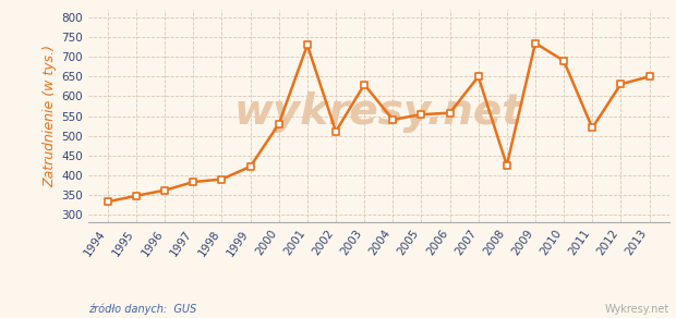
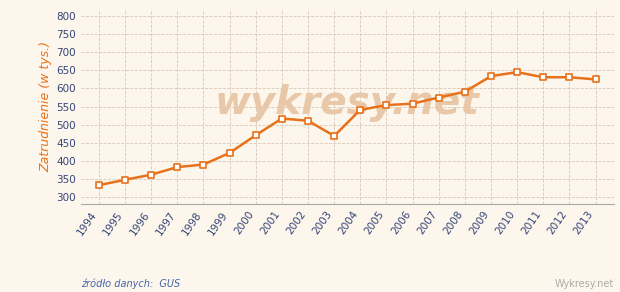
2000: 530 -> 471
2001: 730 -> 517
2003: 630 -> 469
2007: 650 -> 575
2008: 425 -> 591
2009: 735 -> 634
2010: 690 -> 645
2011: 520 -> 631
2013: 650 -> 625
